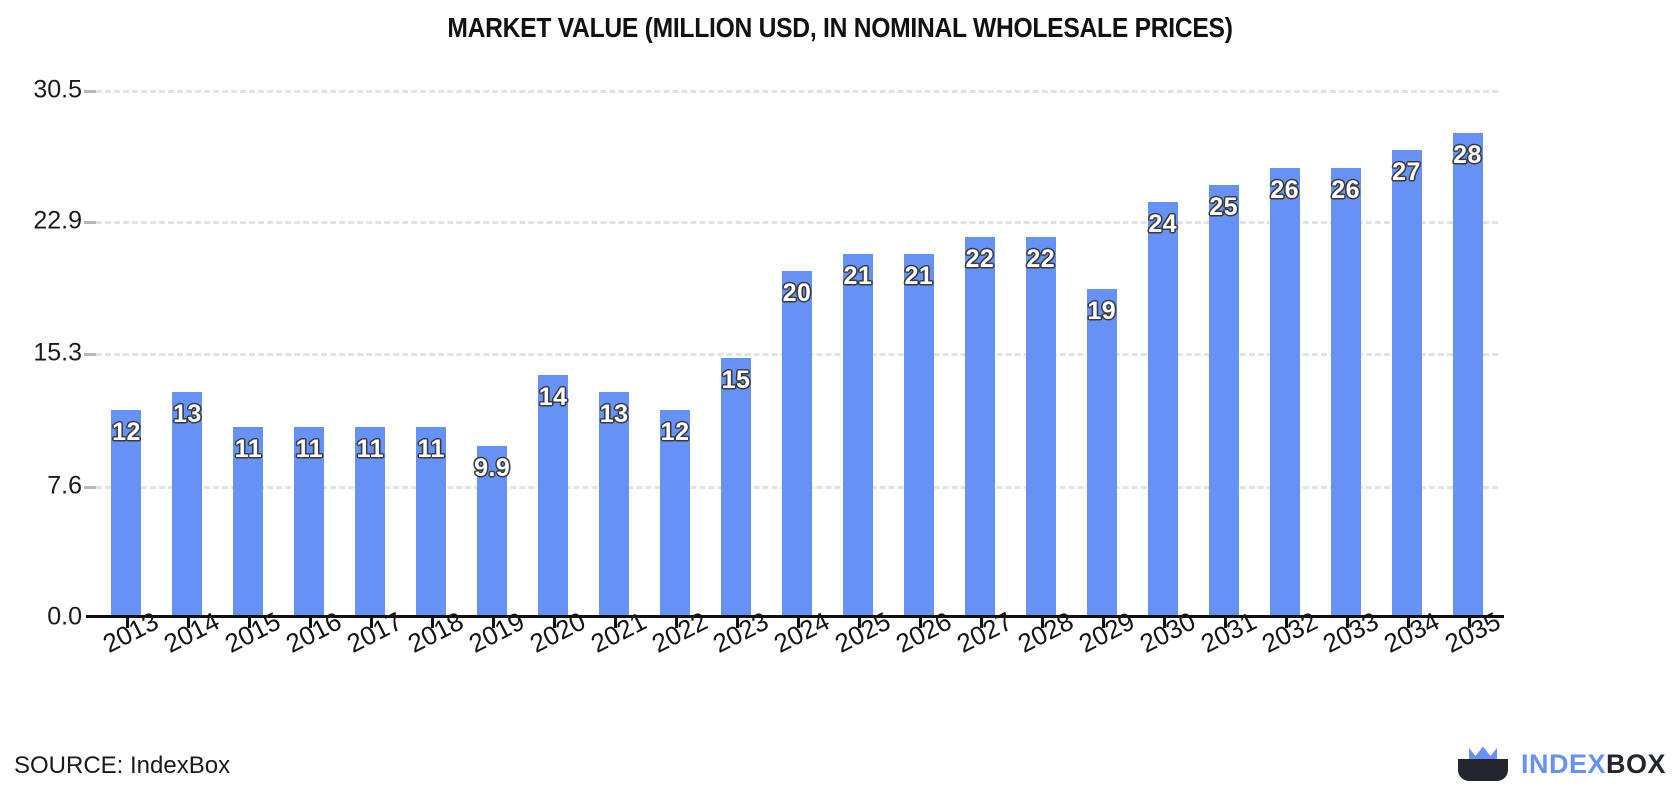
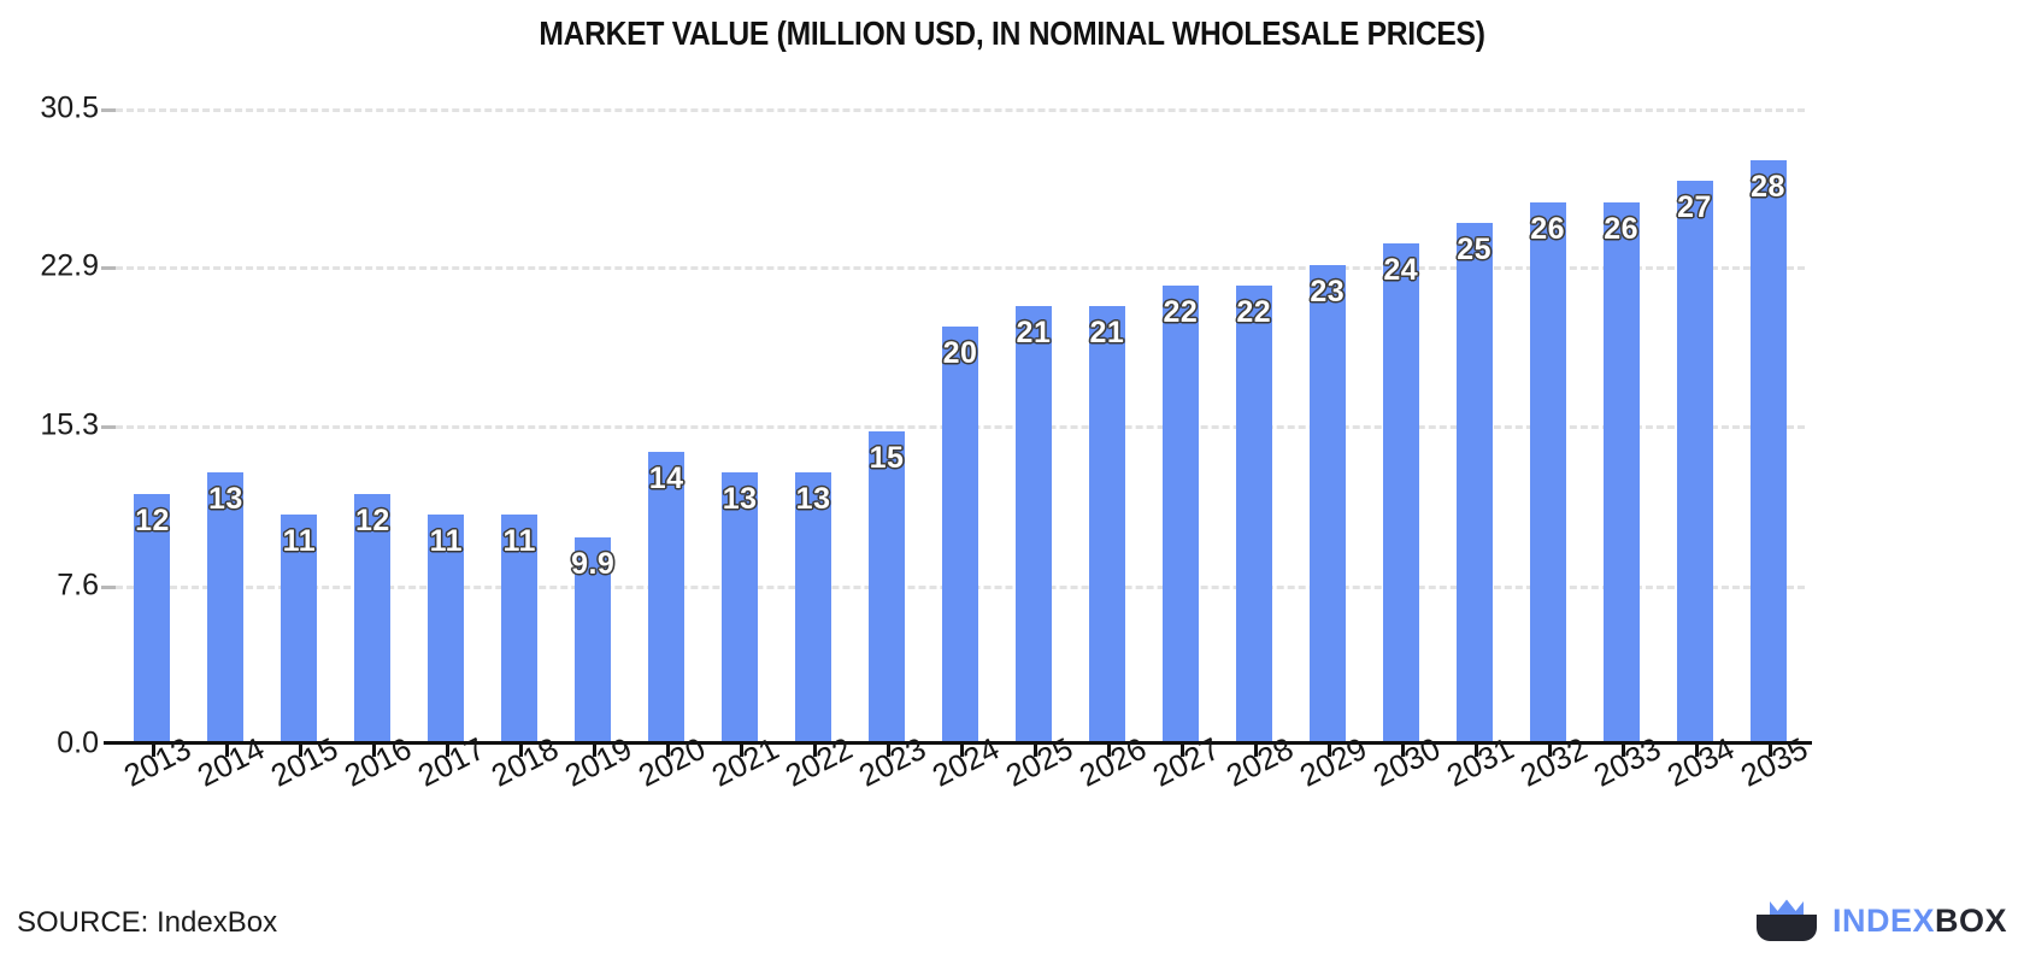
2016: 11 -> 12
2022: 12 -> 13
2029: 19 -> 23
